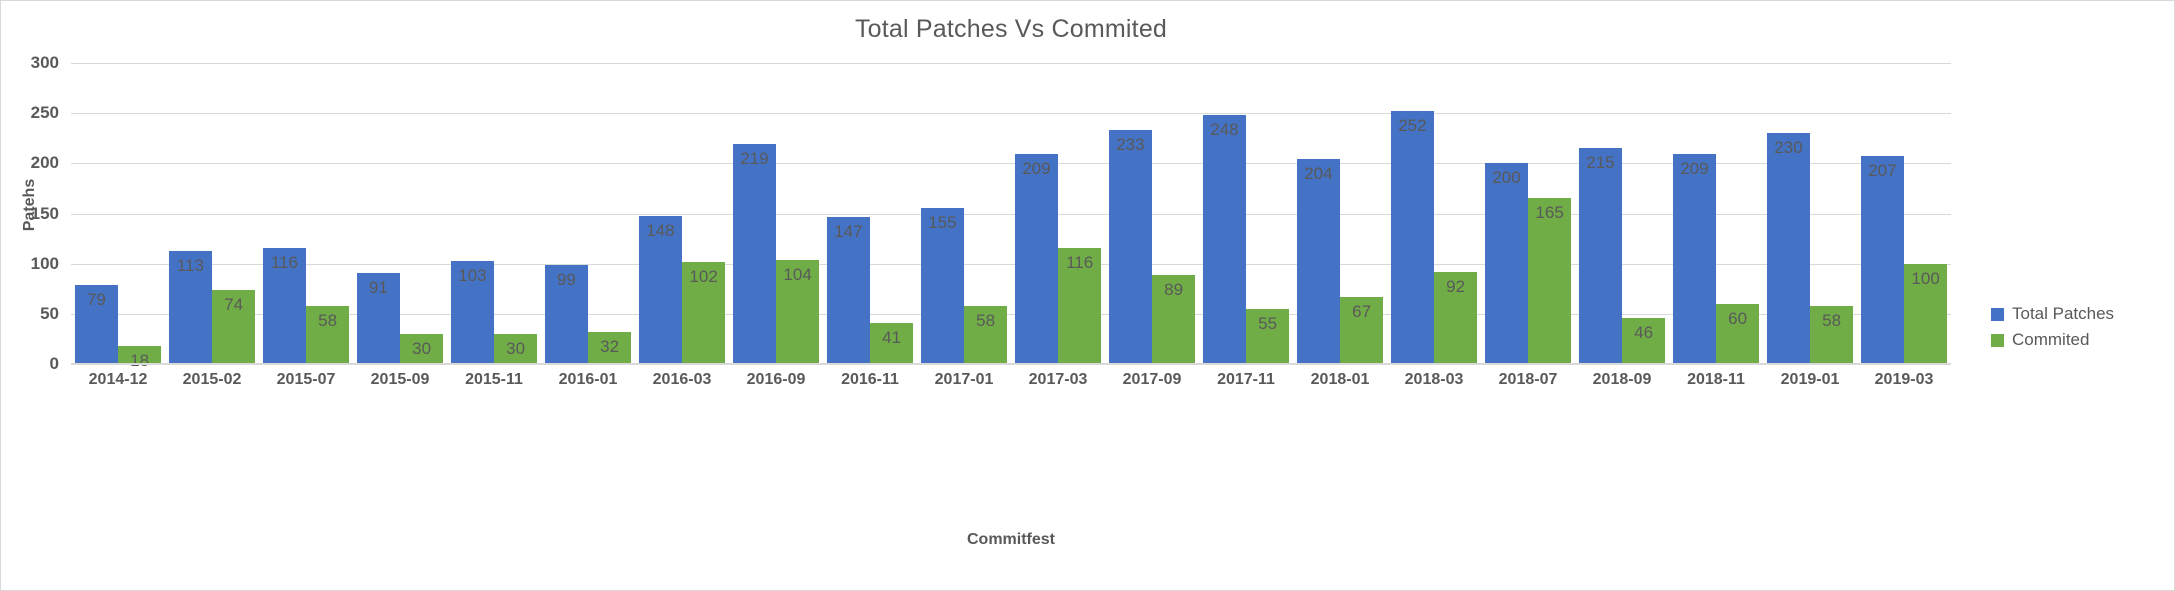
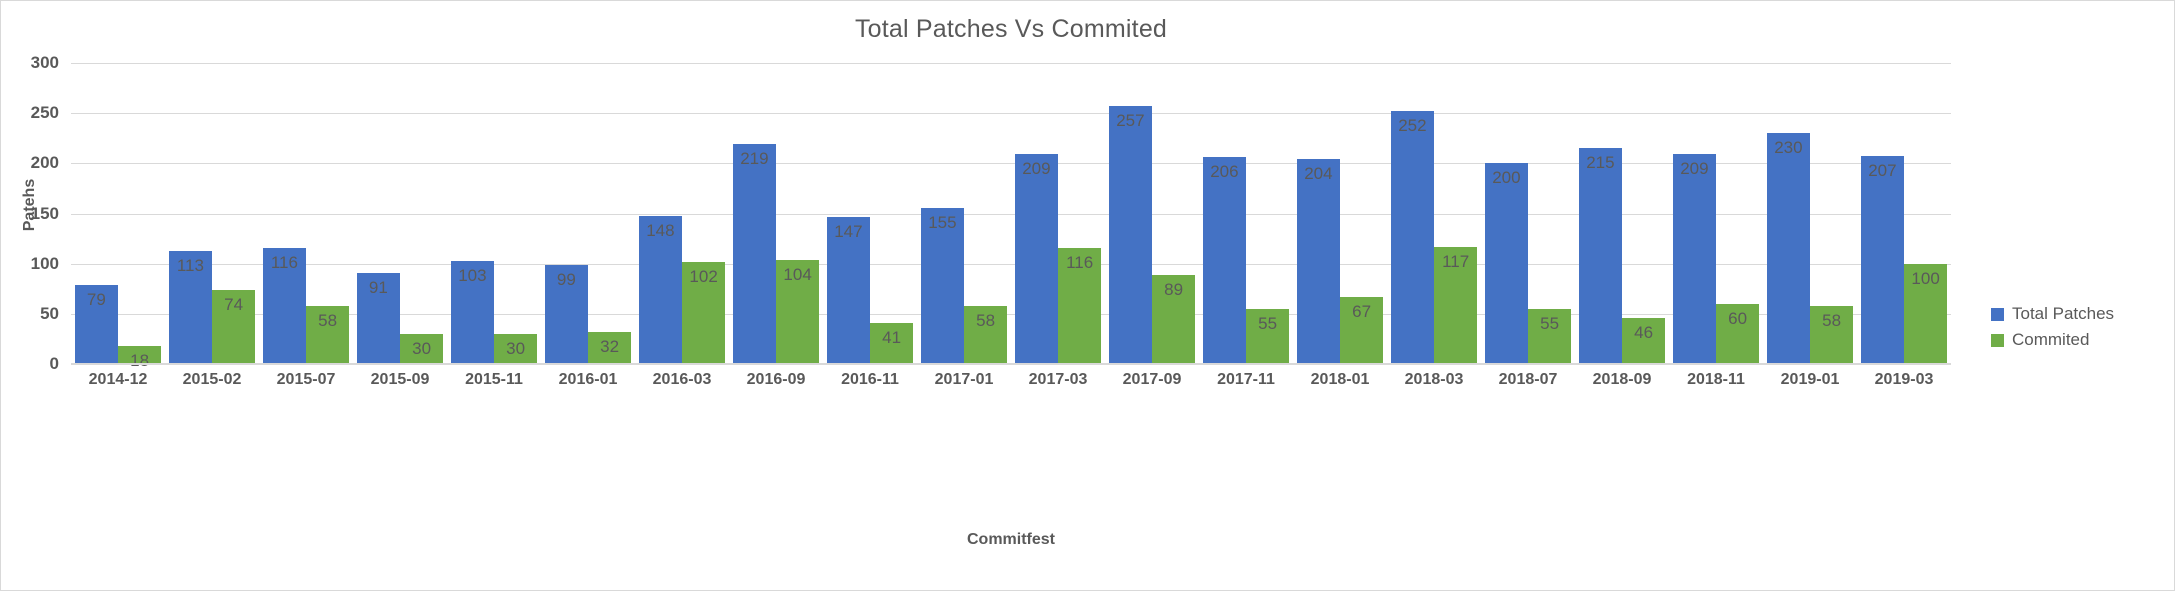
Total Patches/2017-09: 233 -> 257
Total Patches/2017-11: 248 -> 206
Commited/2018-03: 92 -> 117
Commited/2018-07: 165 -> 55
